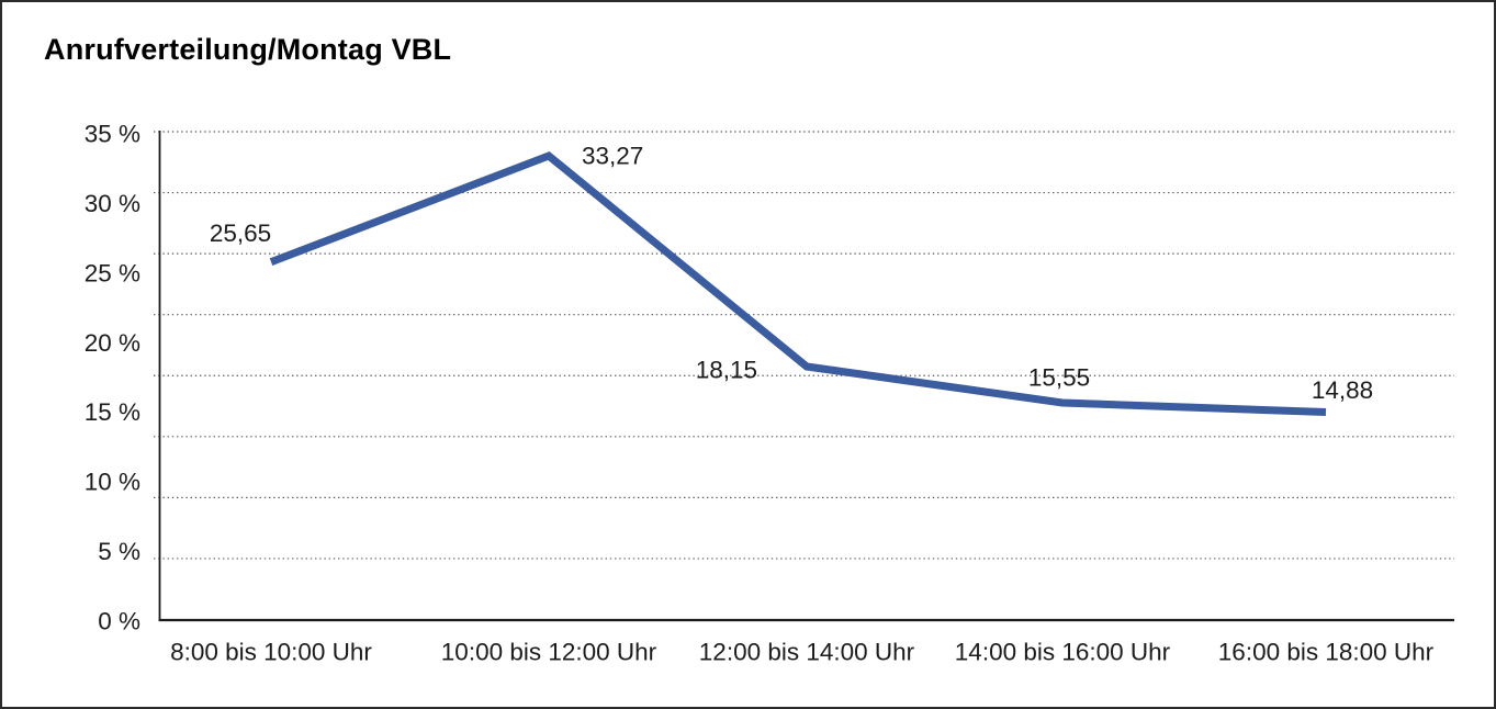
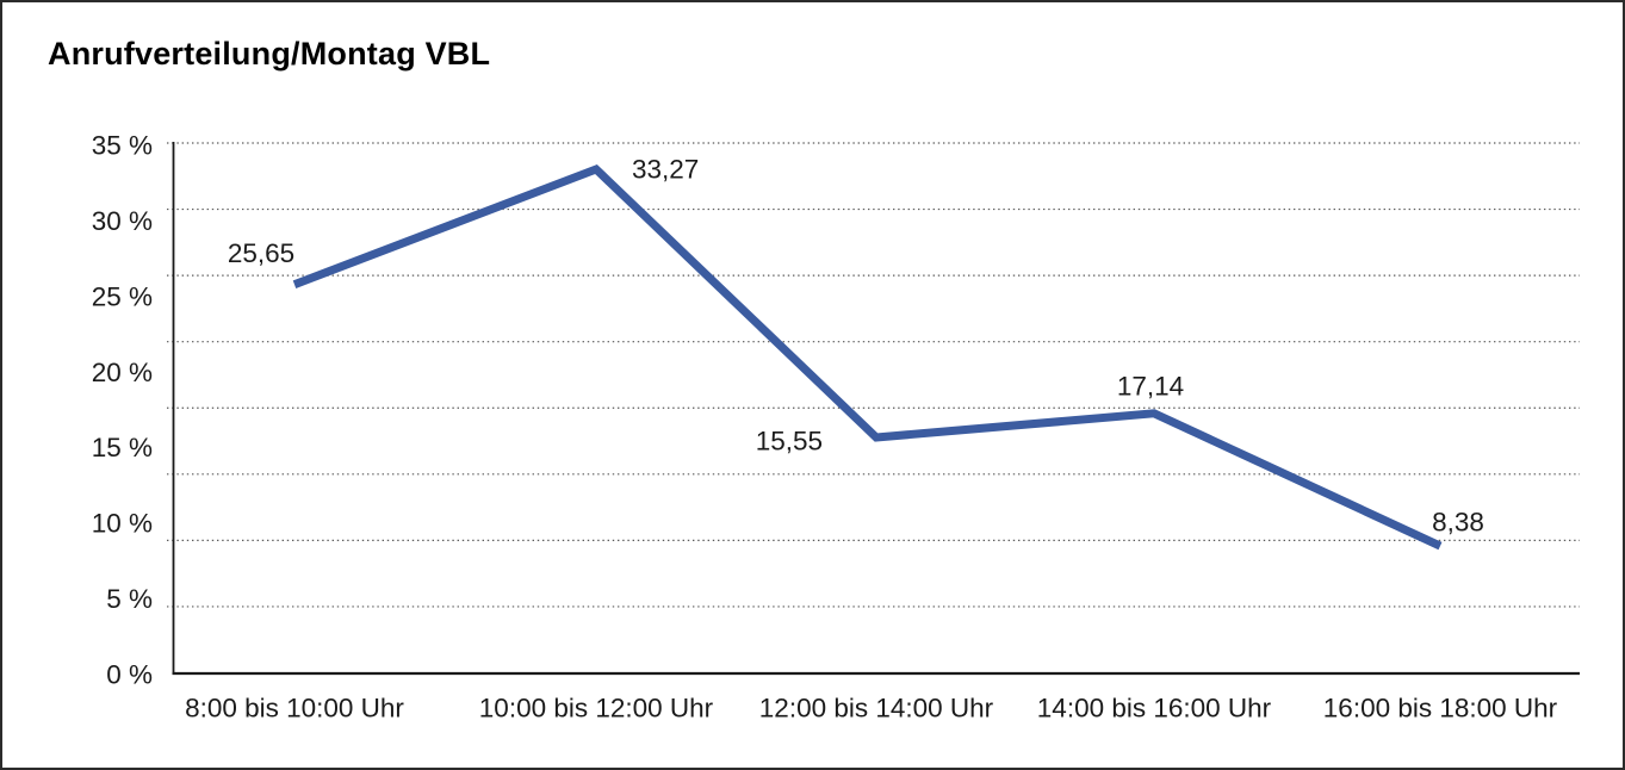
12:00 bis 14:00 Uhr: 18,15 -> 15,55
14:00 bis 16:00 Uhr: 15,55 -> 17,14
16:00 bis 18:00 Uhr: 14,88 -> 8,38
